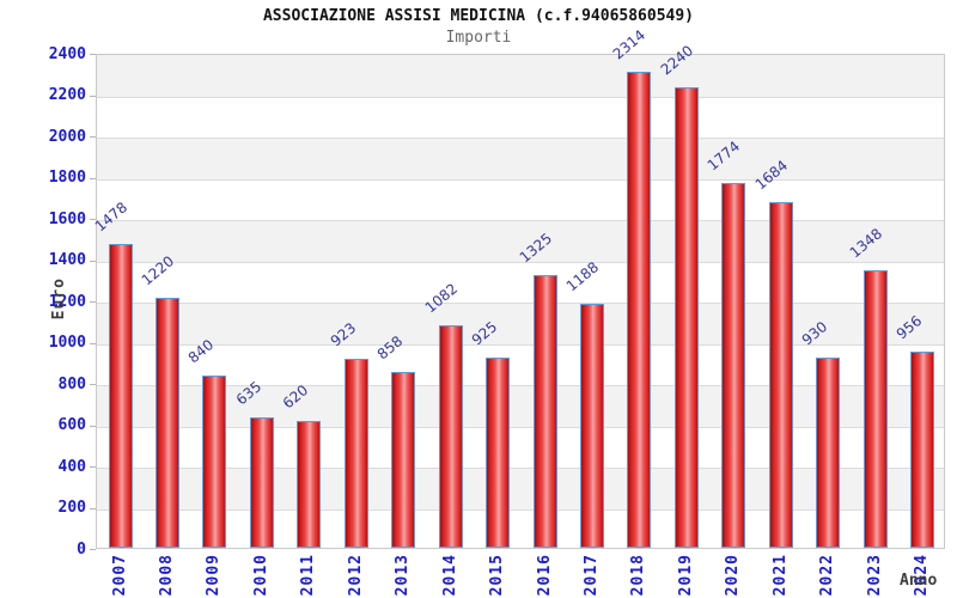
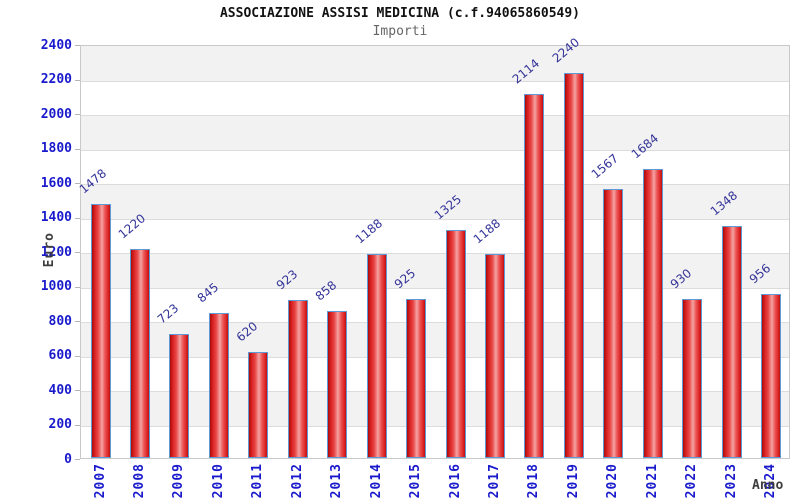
2009: 840 -> 723
2010: 635 -> 845
2014: 1082 -> 1188
2018: 2314 -> 2114
2020: 1774 -> 1567
